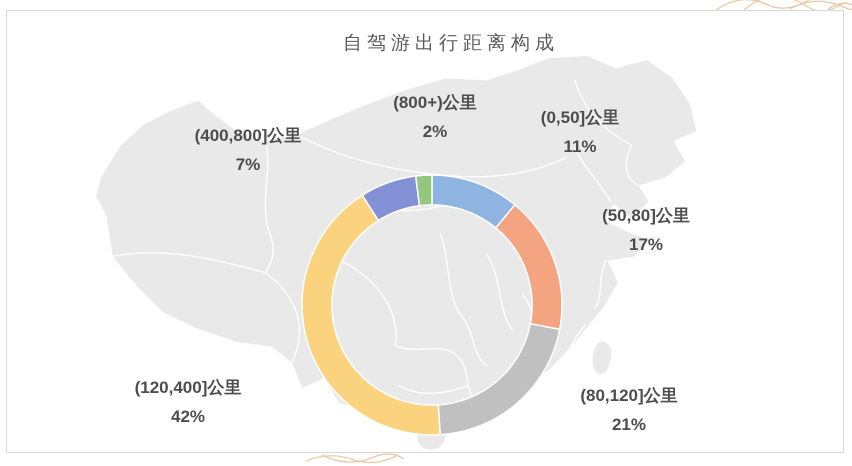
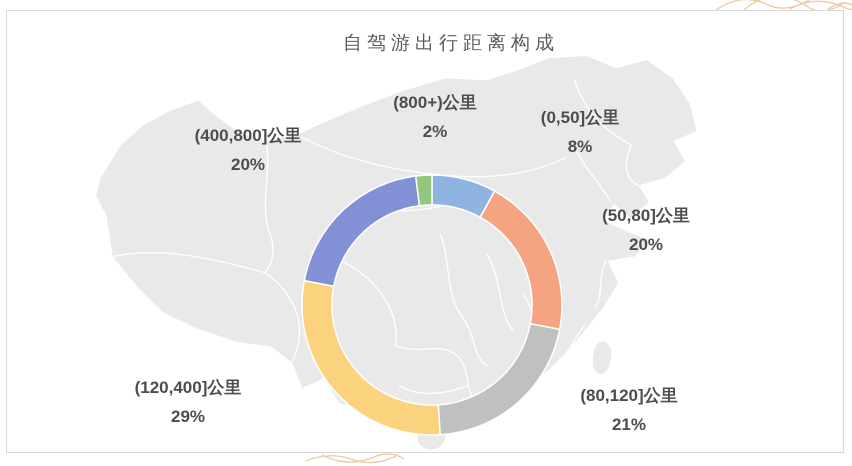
(0,50]公里: 11% -> 8%
(50,80]公里: 17% -> 20%
(120,400]公里: 42% -> 29%
(400,800]公里: 7% -> 20%
